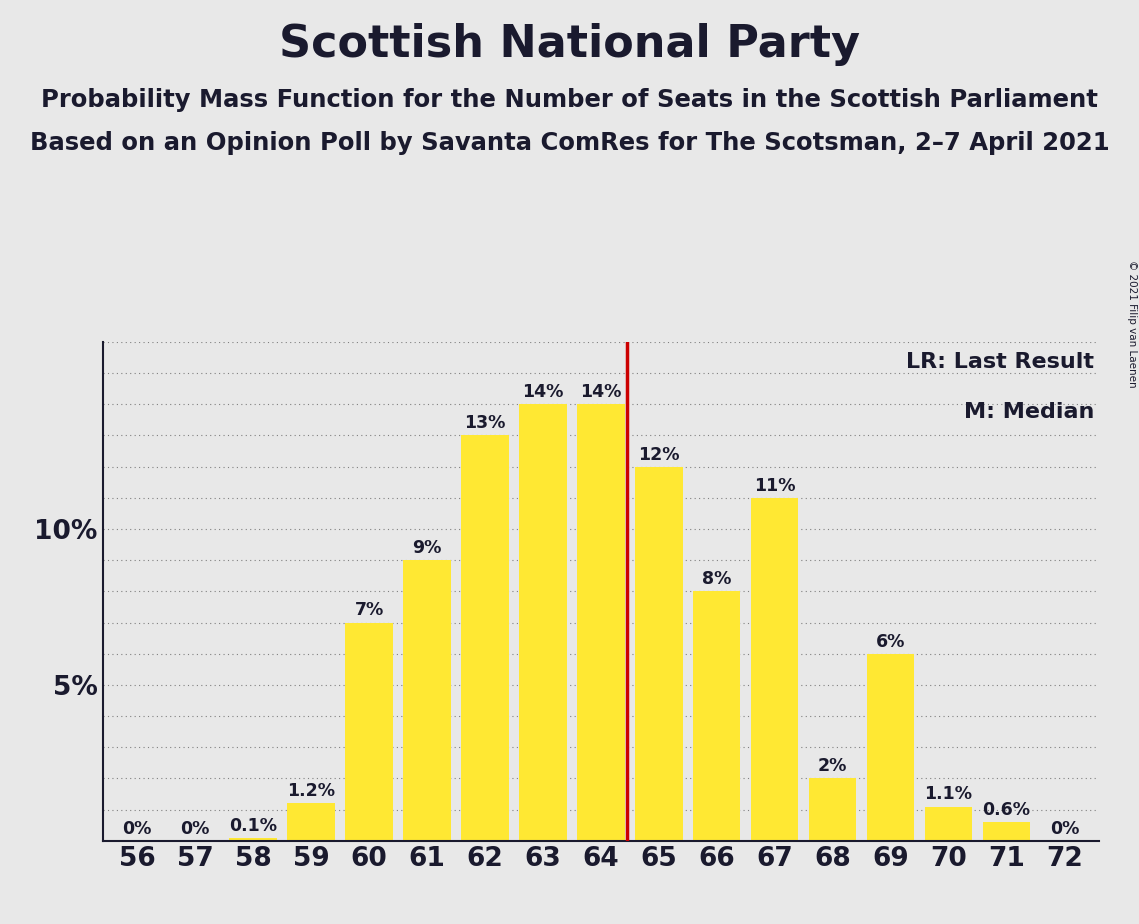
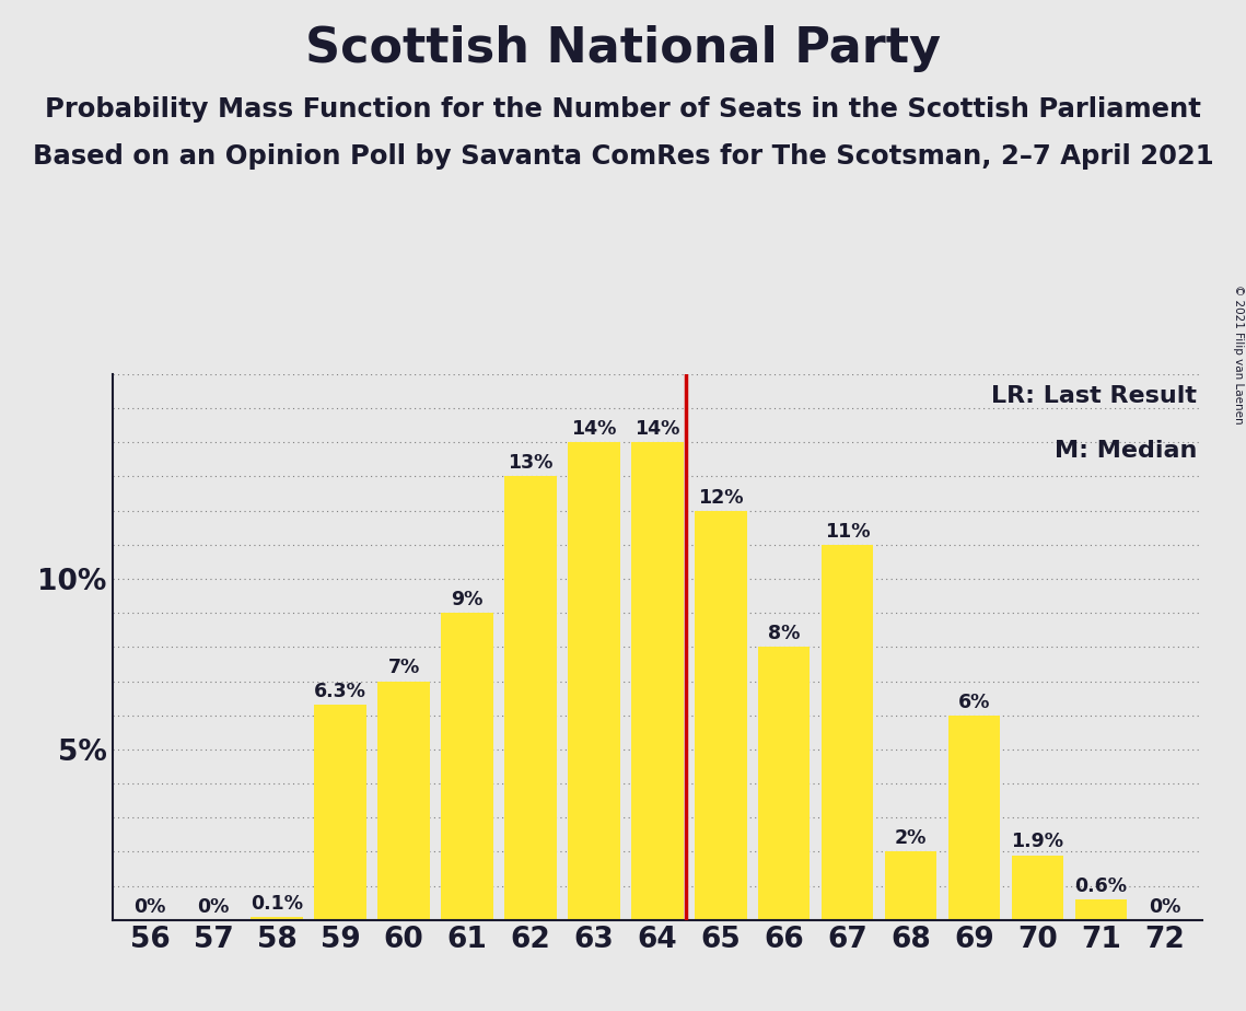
59: 1.2% -> 6.3%
70: 1.1% -> 1.9%
